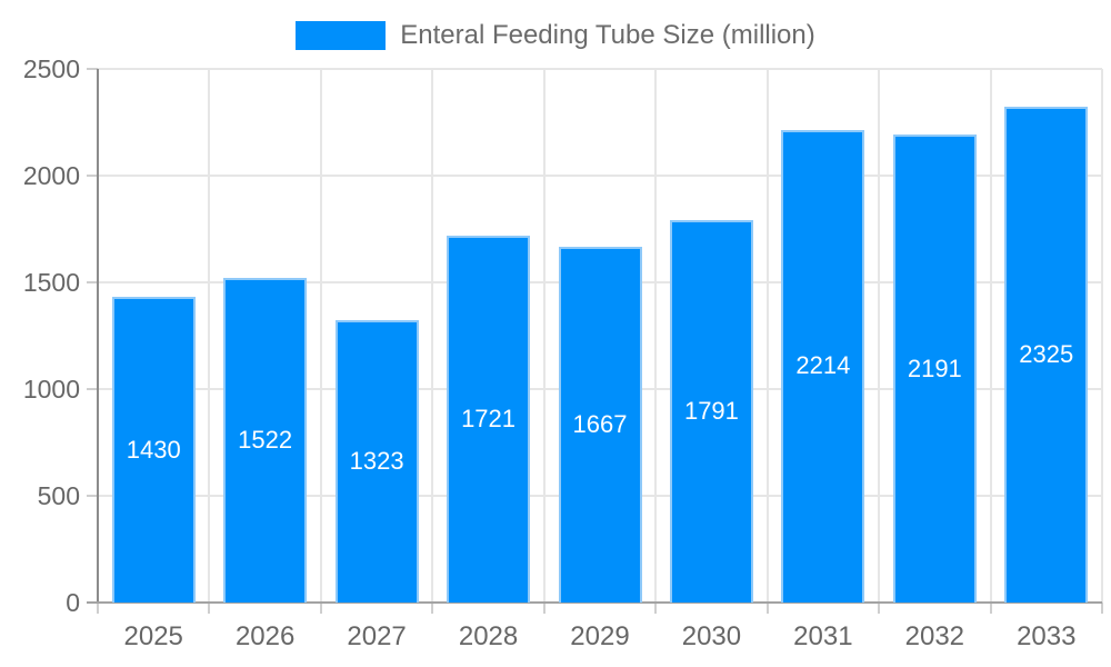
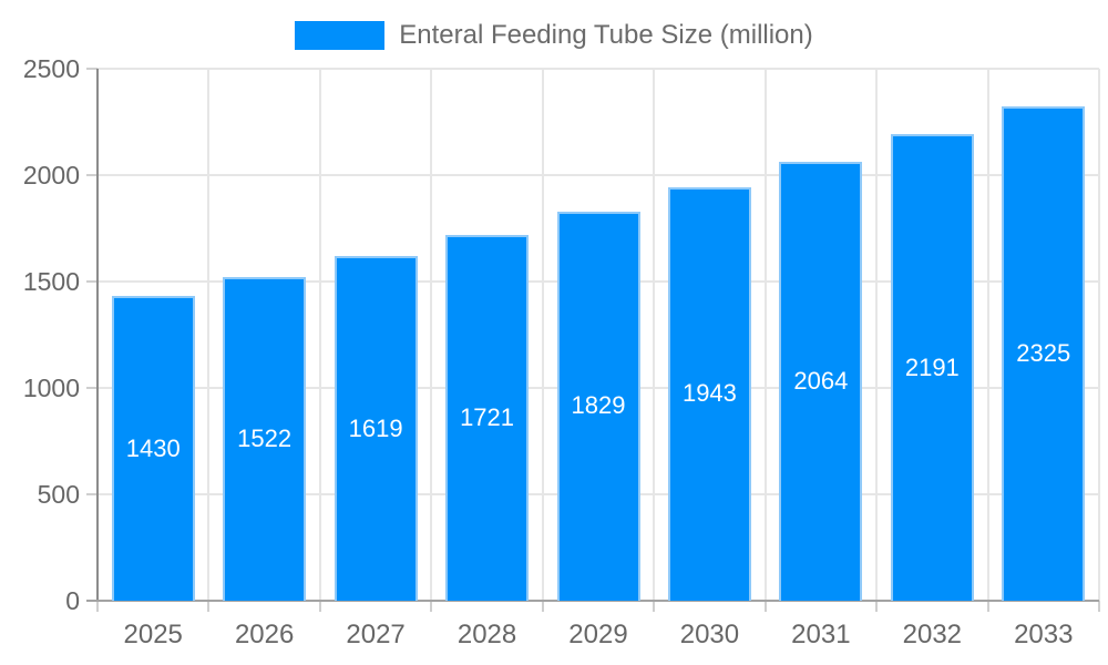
2027: 1323 -> 1619
2029: 1667 -> 1829
2030: 1791 -> 1943
2031: 2214 -> 2064
